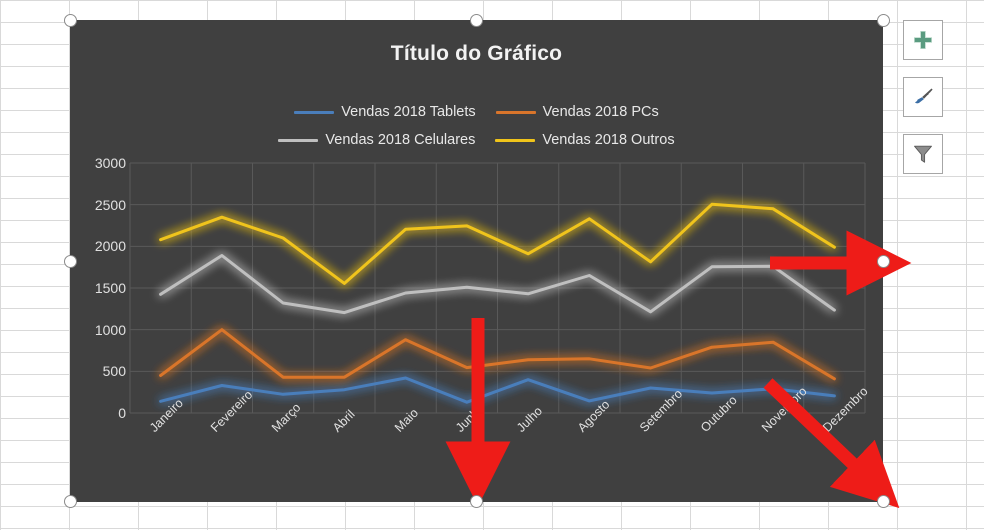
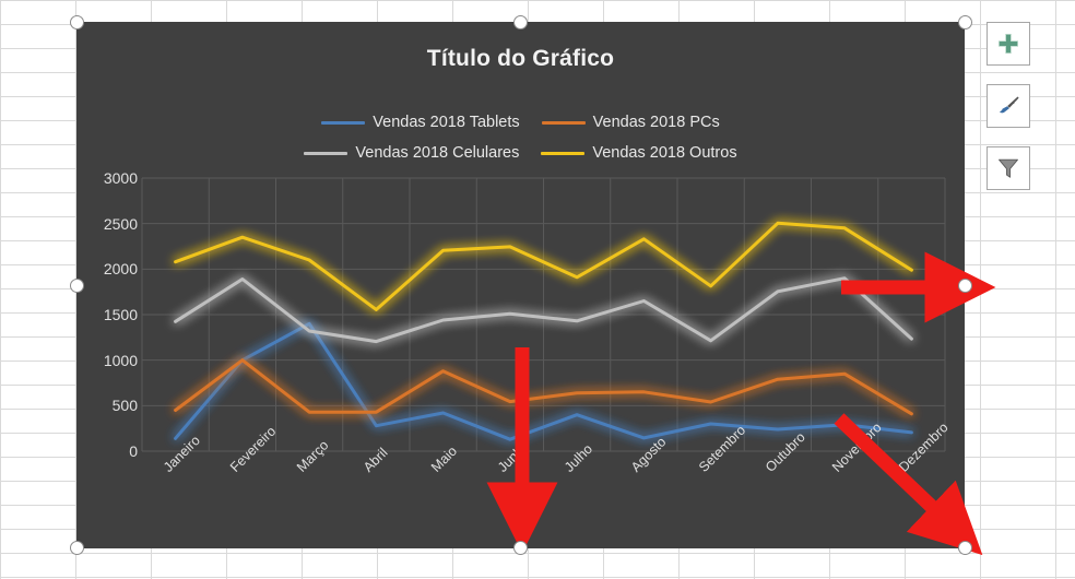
Vendas 2018 Tablets/Fevereiro: 300 -> 1000
Vendas 2018 Tablets/Março: 200 -> 1400
Vendas 2018 Celulares/Novembro: 1800 -> 1900
